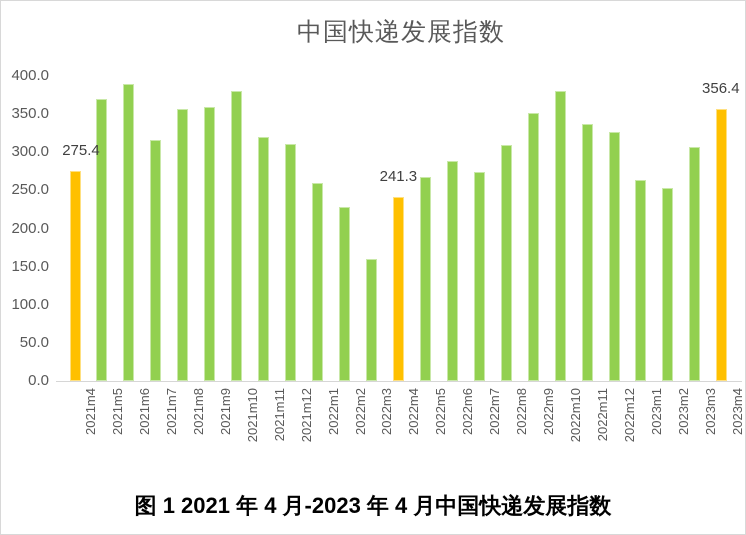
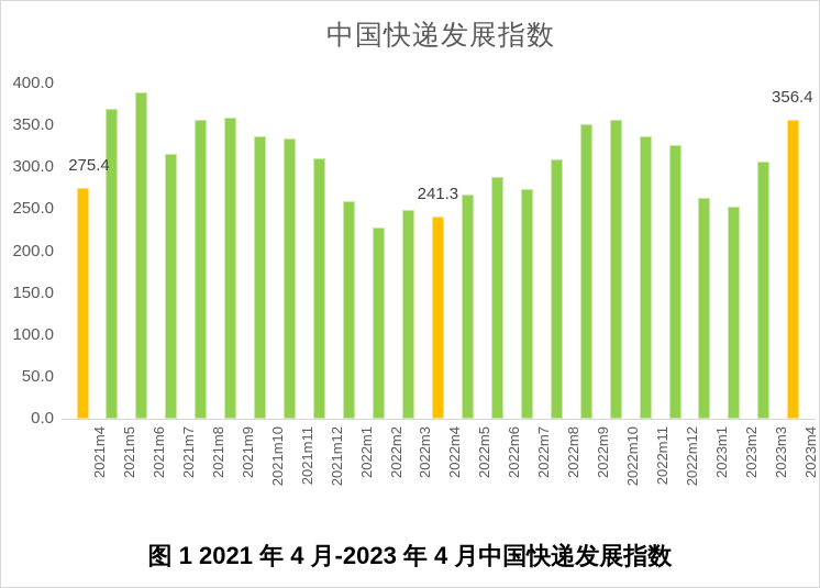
2021m10: 380 -> 340
2021m11: 320 -> 330
2022m3: 160 -> 250
2022m10: 380 -> 360
